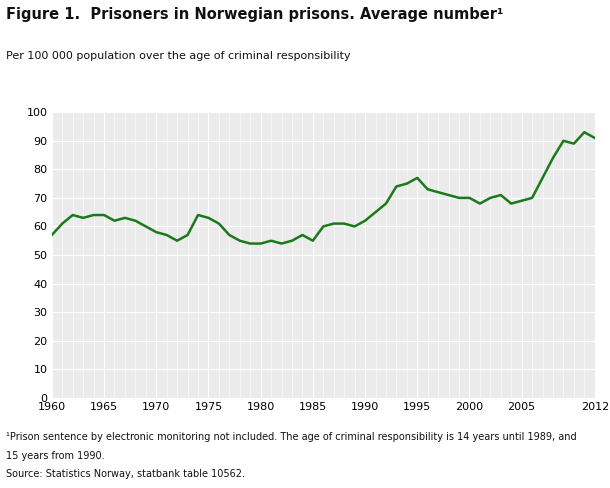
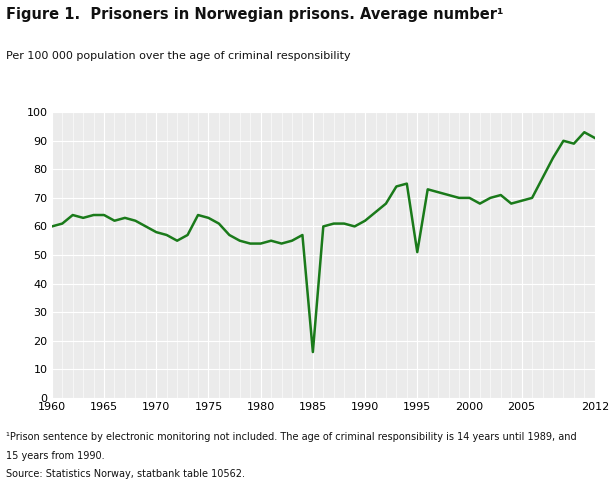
1960: 57 -> 60
1985: 55 -> 16
1995: 77 -> 51
